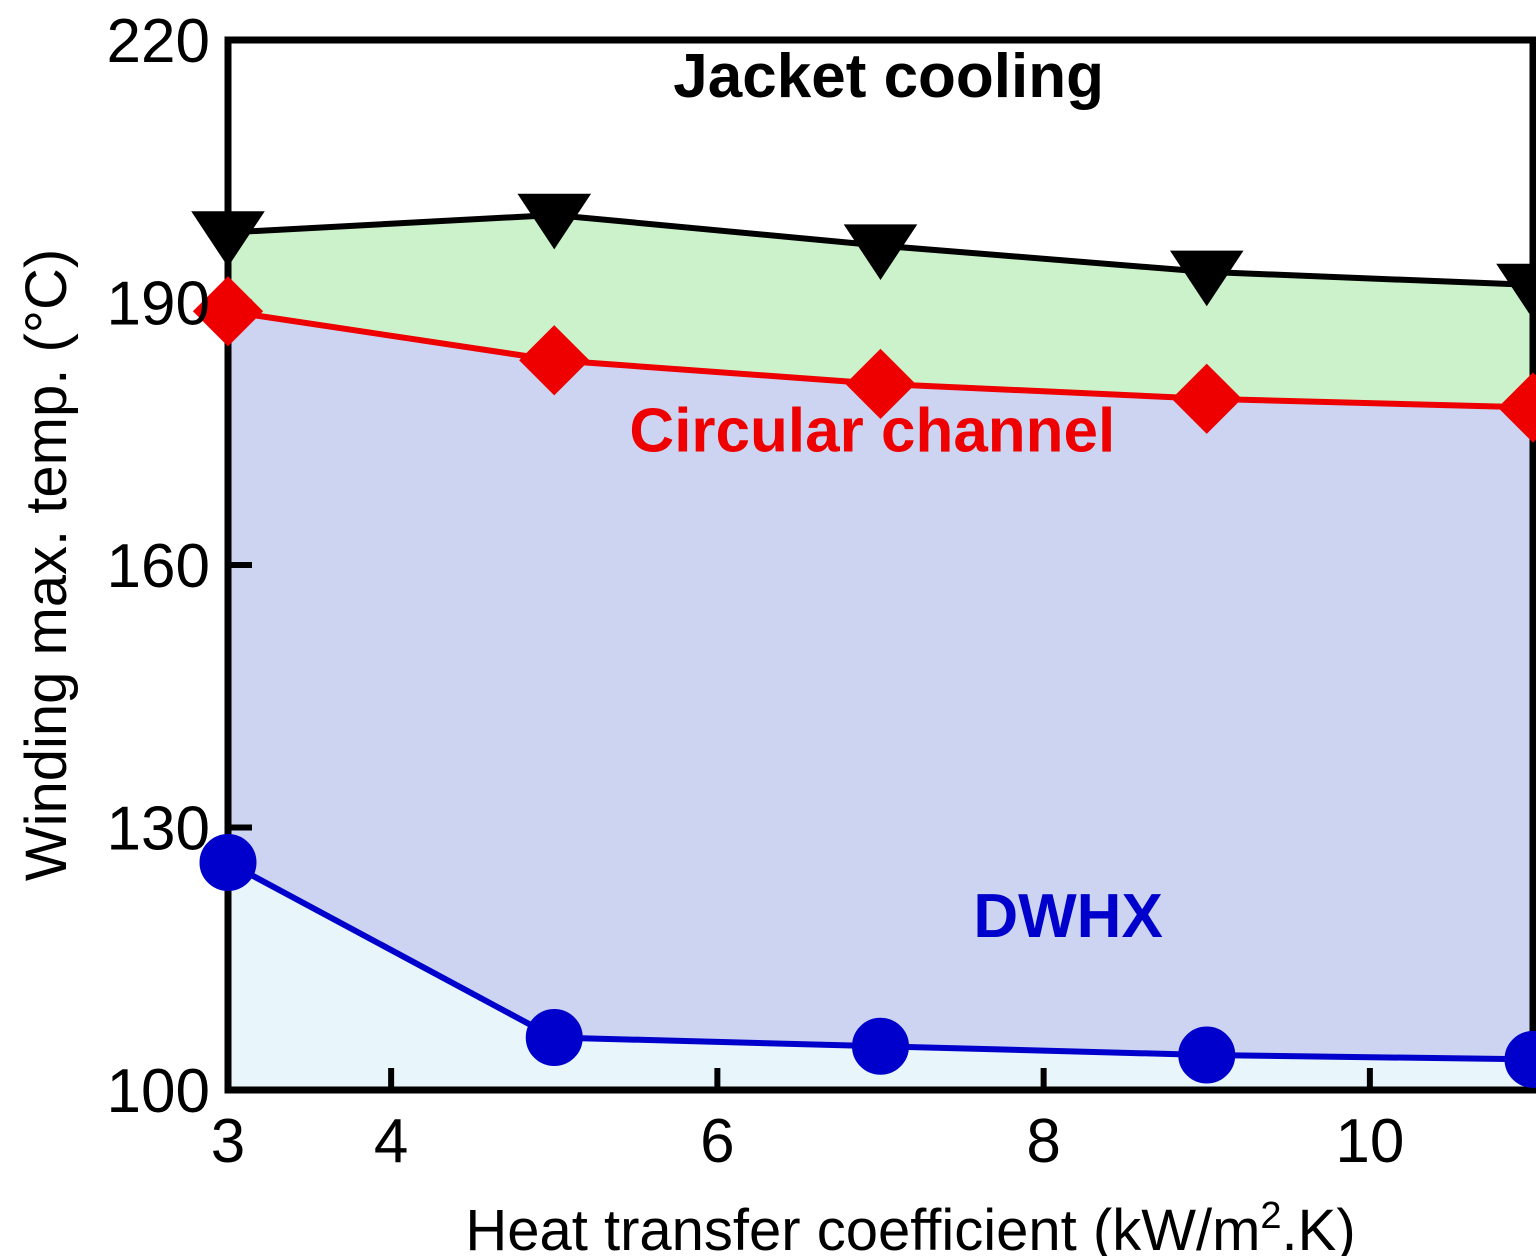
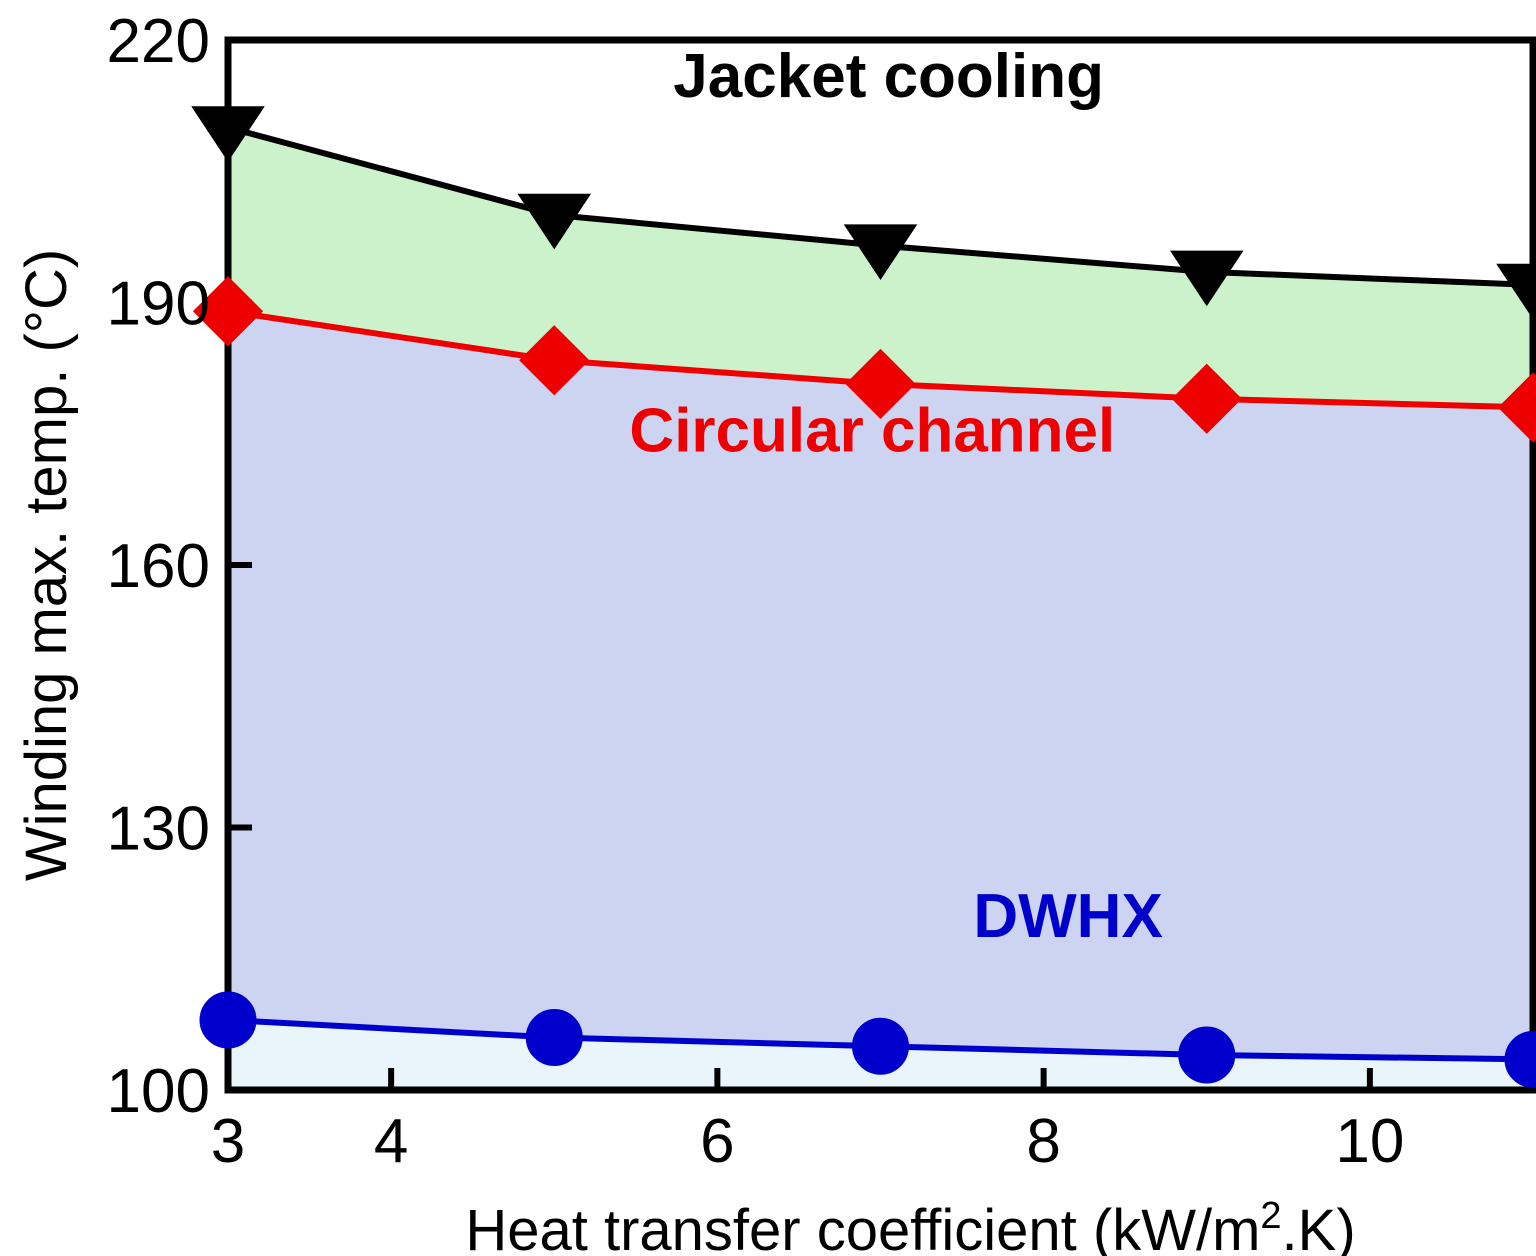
Jacket cooling/3: 198 -> 210
DWHX/3: 126 -> 108
